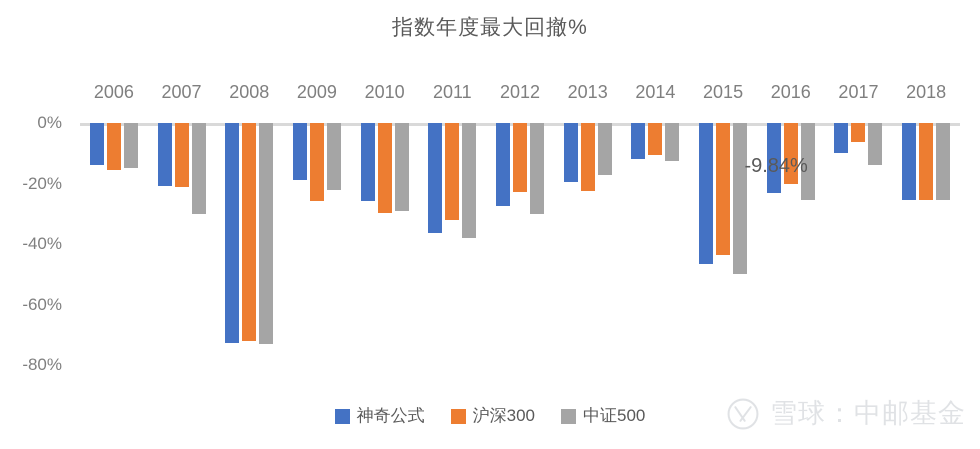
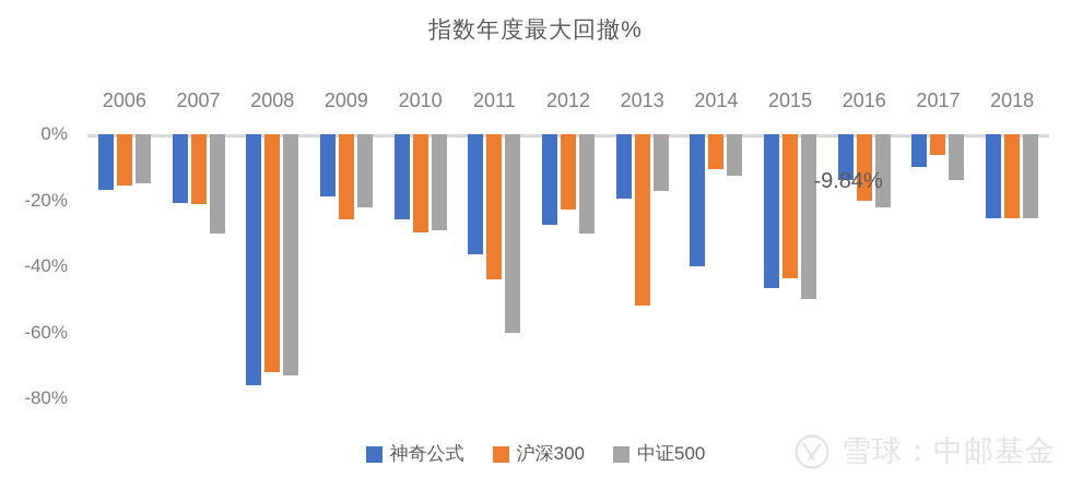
神奇公式/2006: -14% -> -17%
神奇公式/2008: -73% -> -76%
沪深300/2011: -32% -> -44%
中证500/2011: -38% -> -60%
沪深300/2013: -22% -> -52%
神奇公式/2014: -12% -> -40%
神奇公式/2016: -23% -> -14%
中证500/2016: -25% -> -22%
